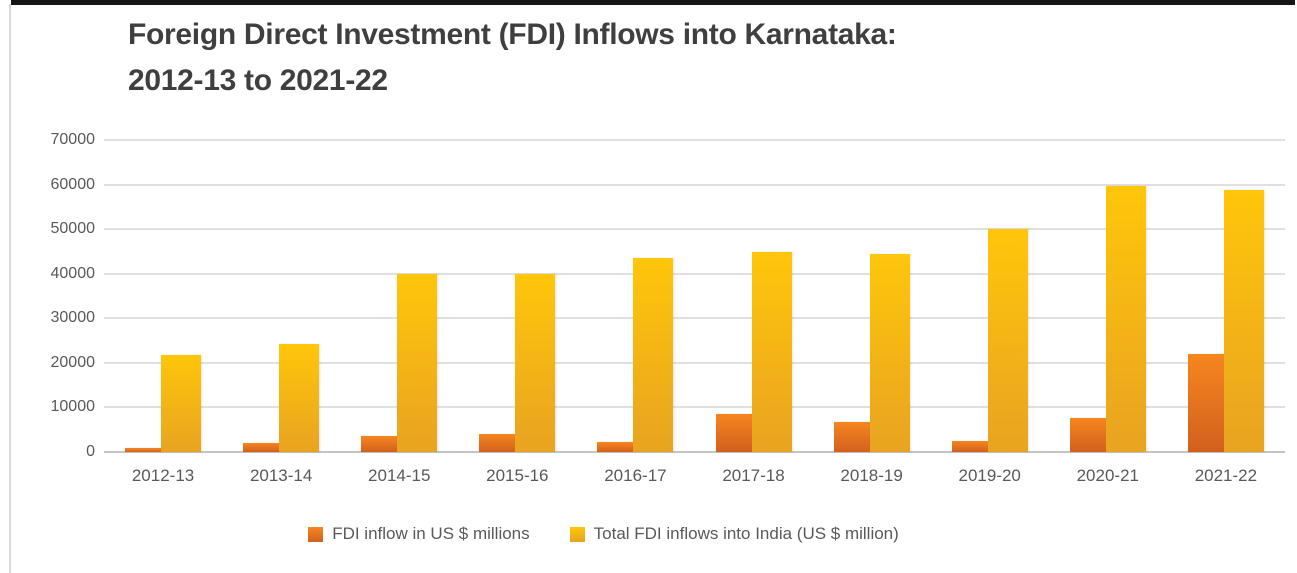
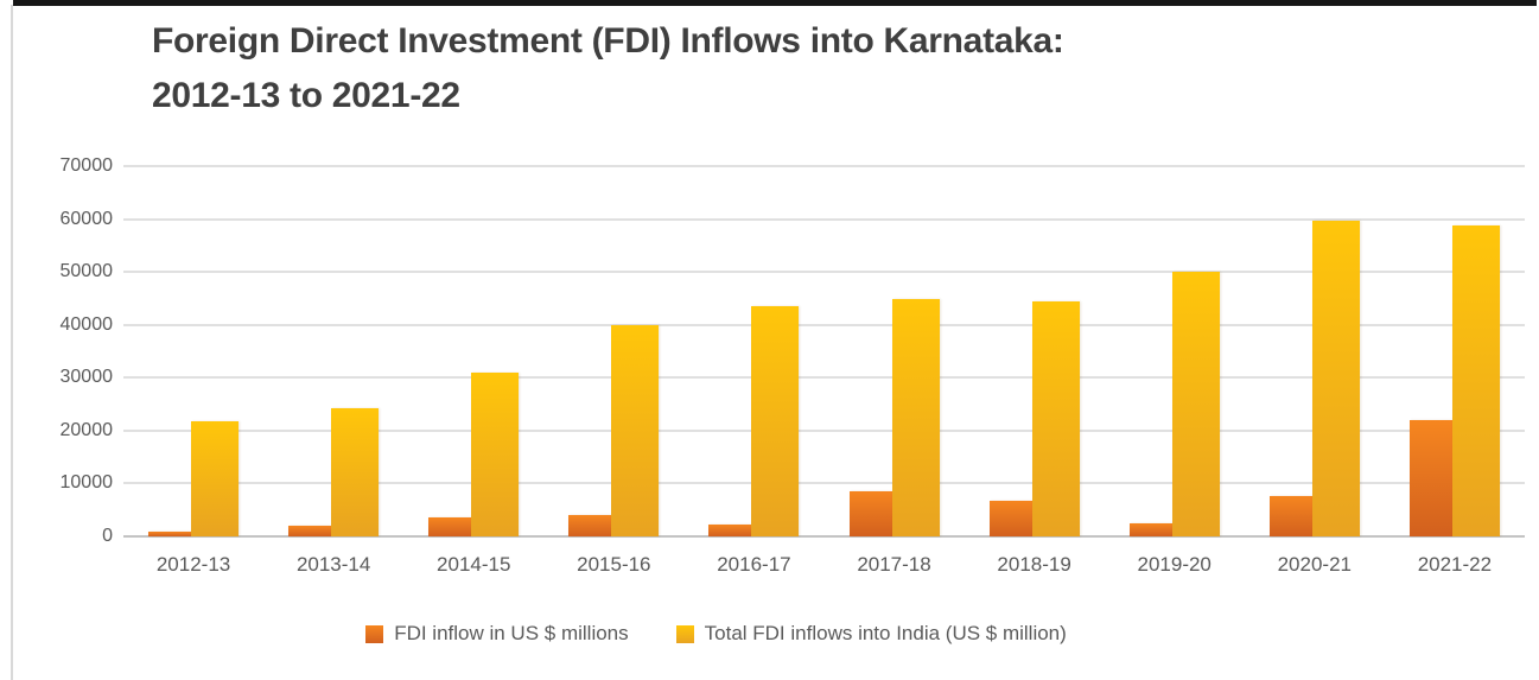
Total FDI inflows into India (US $ million)/2014-15: 40000 -> 31000
